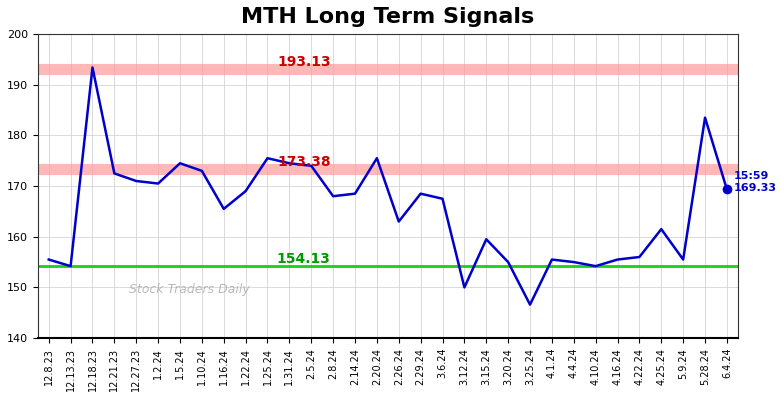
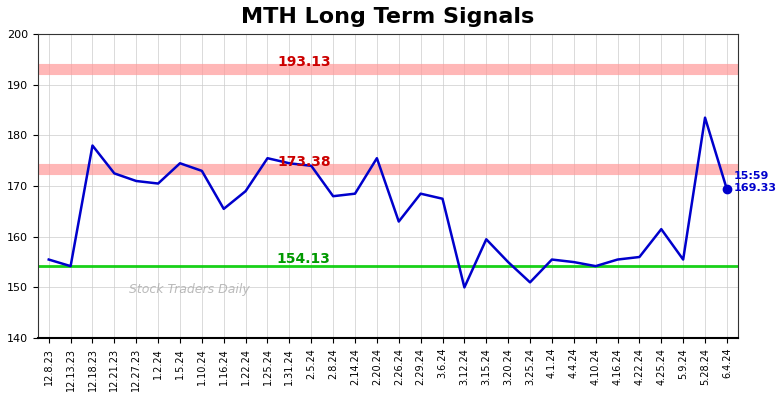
12.18.23: 193.4 -> 178.0
3.25.24: 146.6 -> 151.0
